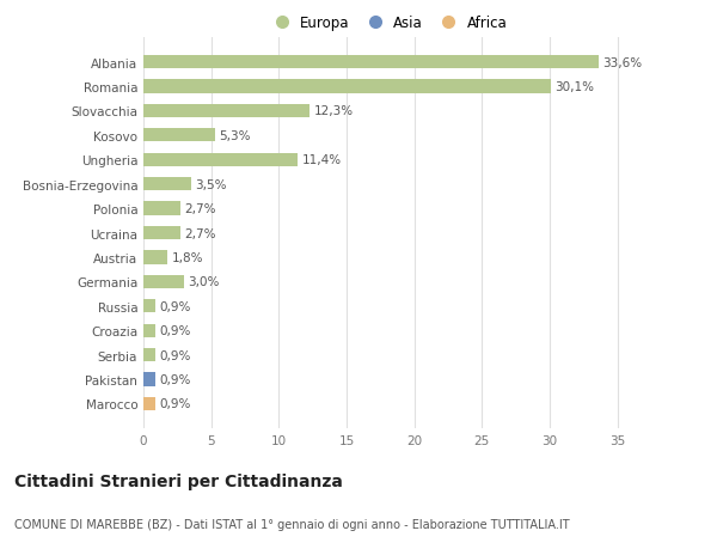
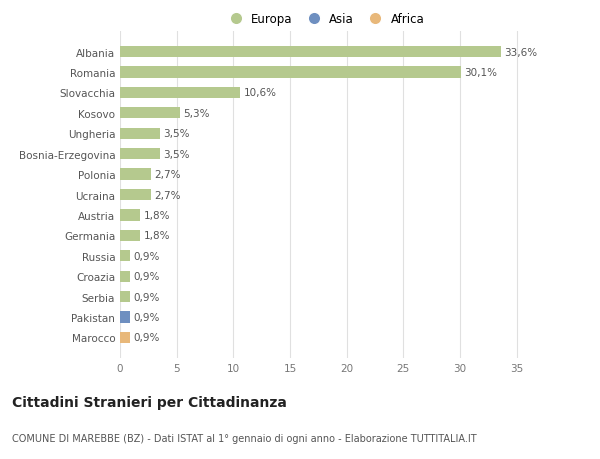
Slovacchia: 12,3% -> 10,6%
Ungheria: 11,4% -> 3,5%
Germania: 3,0% -> 1,8%
